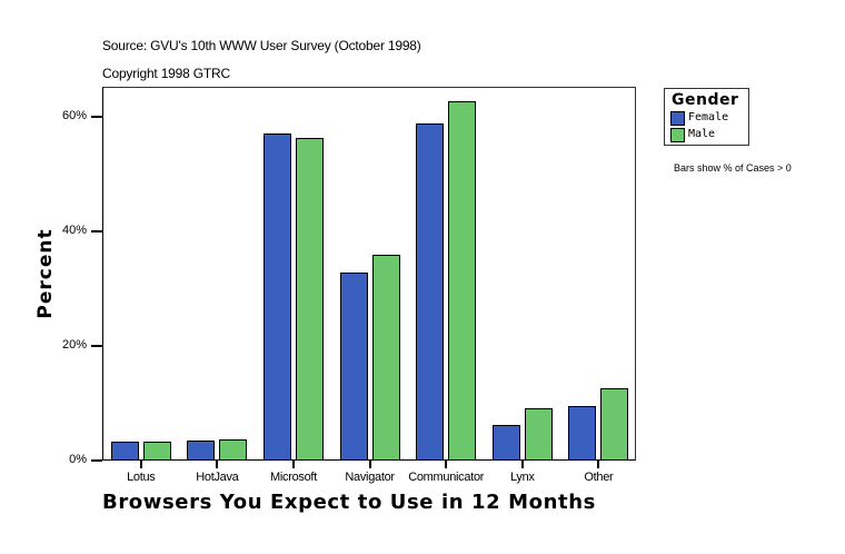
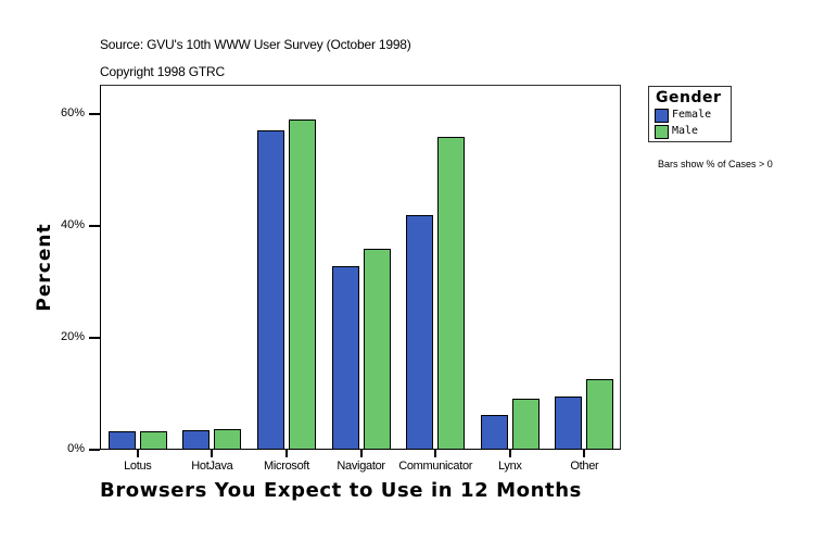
Male/Microsoft: 56% -> 59%
Female/Communicator: 59% -> 42%
Male/Communicator: 63% -> 56%
